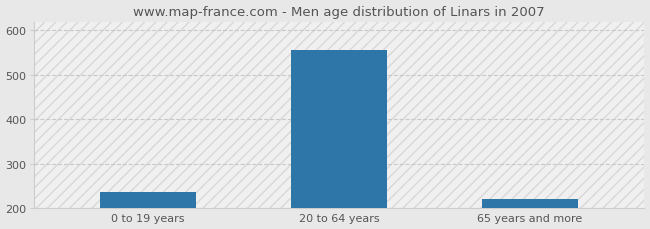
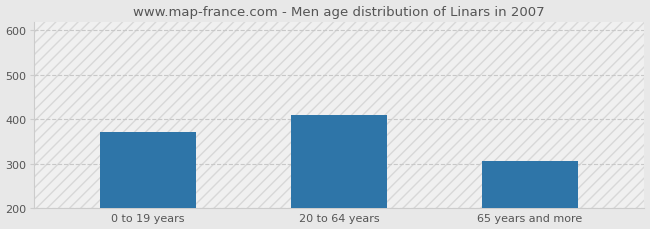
0 to 19 years: 235 -> 370
20 to 64 years: 555 -> 410
65 years and more: 220 -> 305
